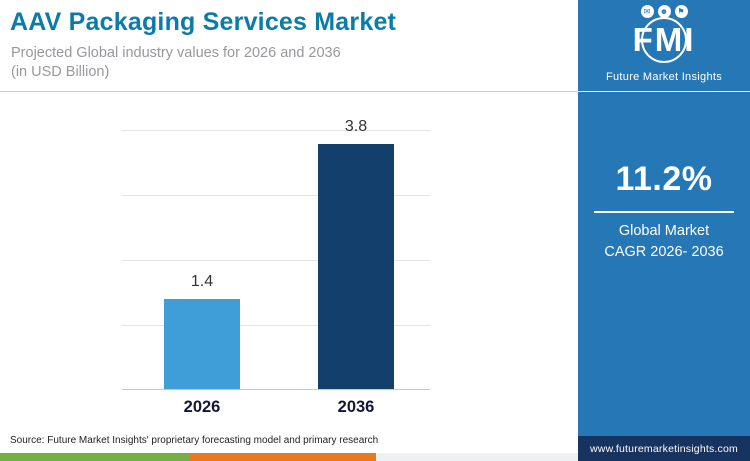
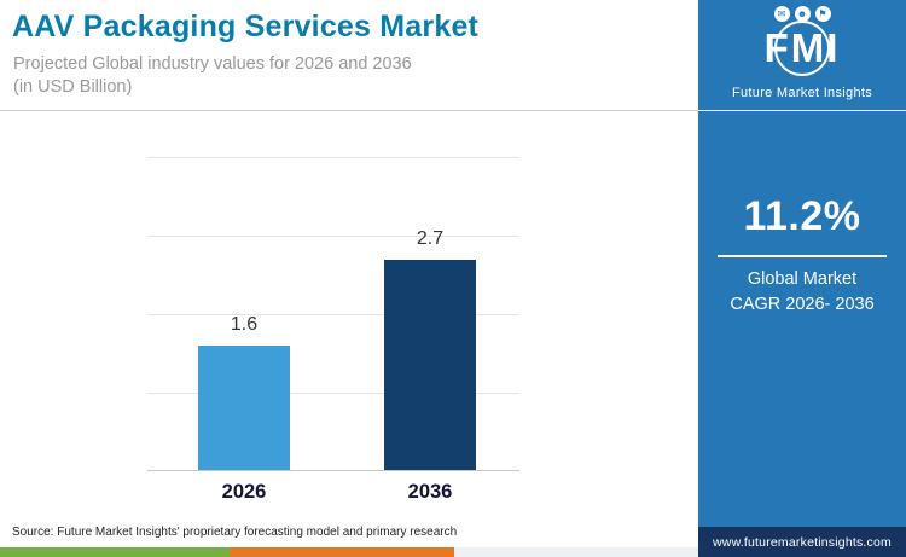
2026: 1.4 -> 1.6
2036: 3.8 -> 2.7
